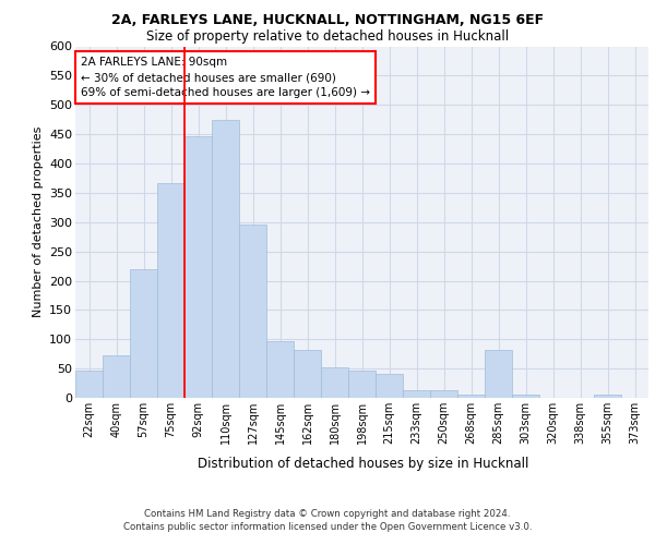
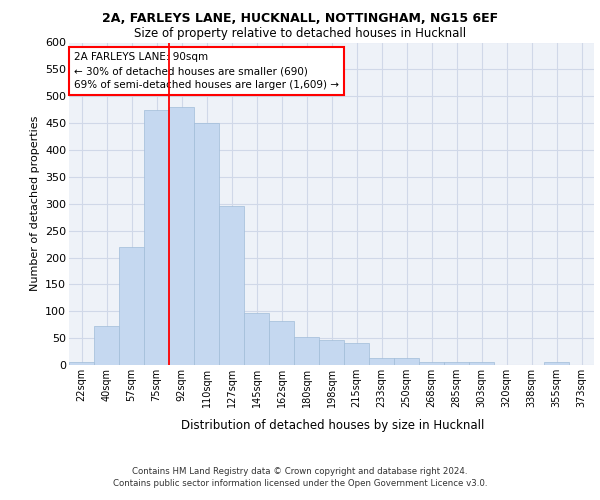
22sqm: 46 -> 5
75sqm: 366 -> 475
92sqm: 446 -> 480
110sqm: 474 -> 450
285sqm: 82 -> 5
